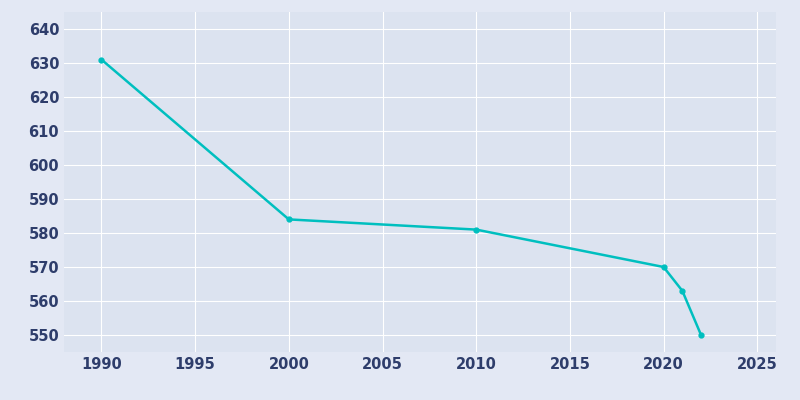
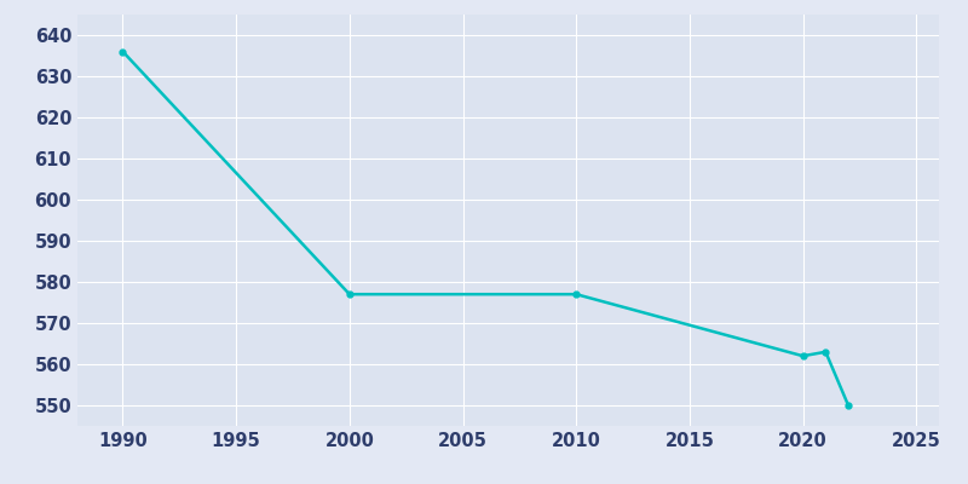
1990: 631 -> 636
2000: 584 -> 577
2010: 581 -> 577
2020: 570 -> 562
